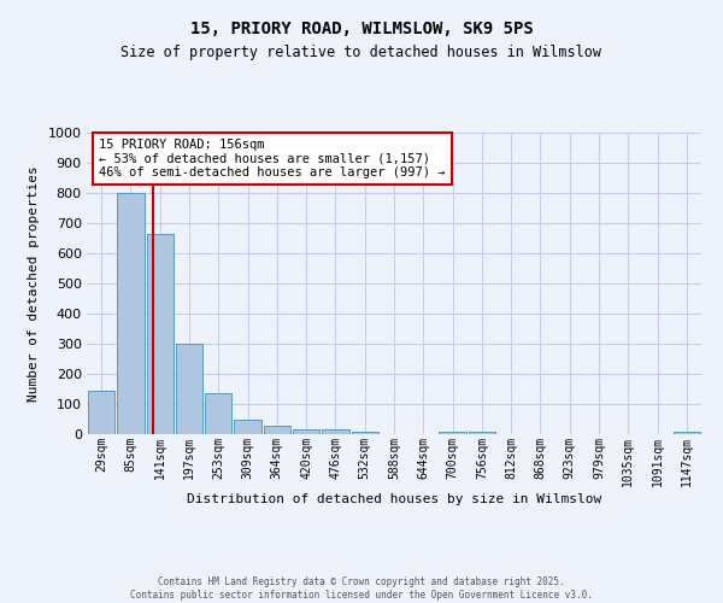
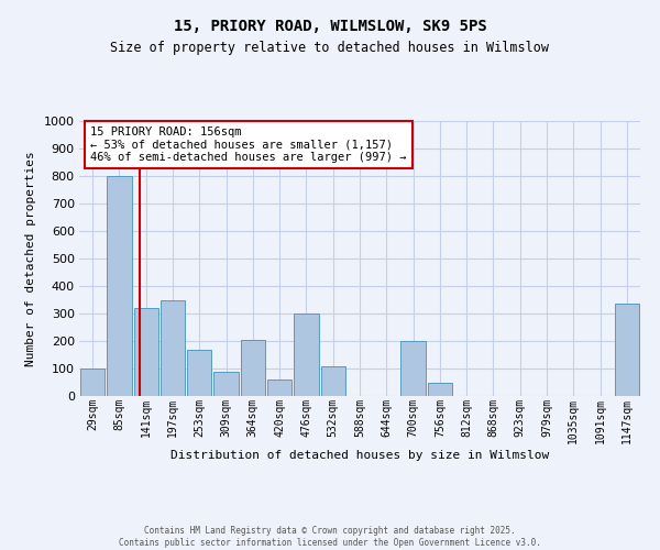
29sqm: 145 -> 100
141sqm: 665 -> 320
197sqm: 300 -> 350
253sqm: 135 -> 170
309sqm: 50 -> 90
364sqm: 28 -> 205
420sqm: 18 -> 60
476sqm: 18 -> 300
532sqm: 10 -> 110
700sqm: 10 -> 200
756sqm: 10 -> 50
1147sqm: 10 -> 335
